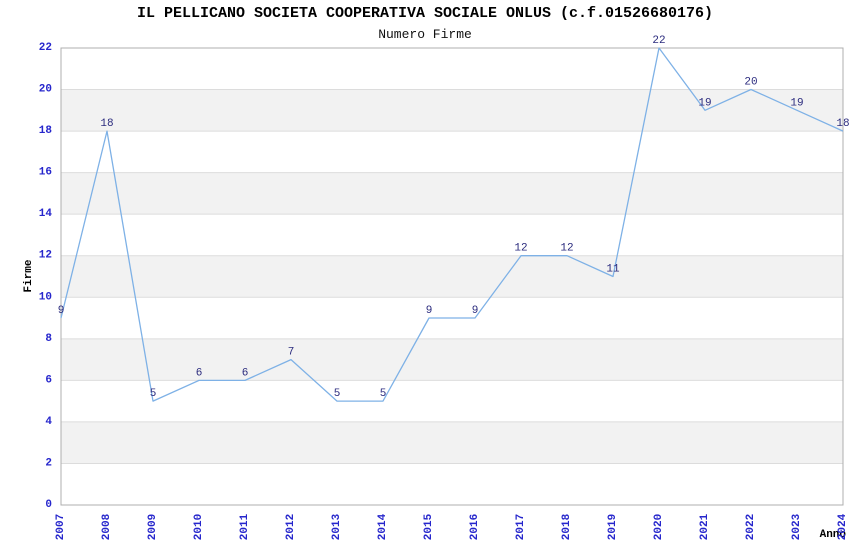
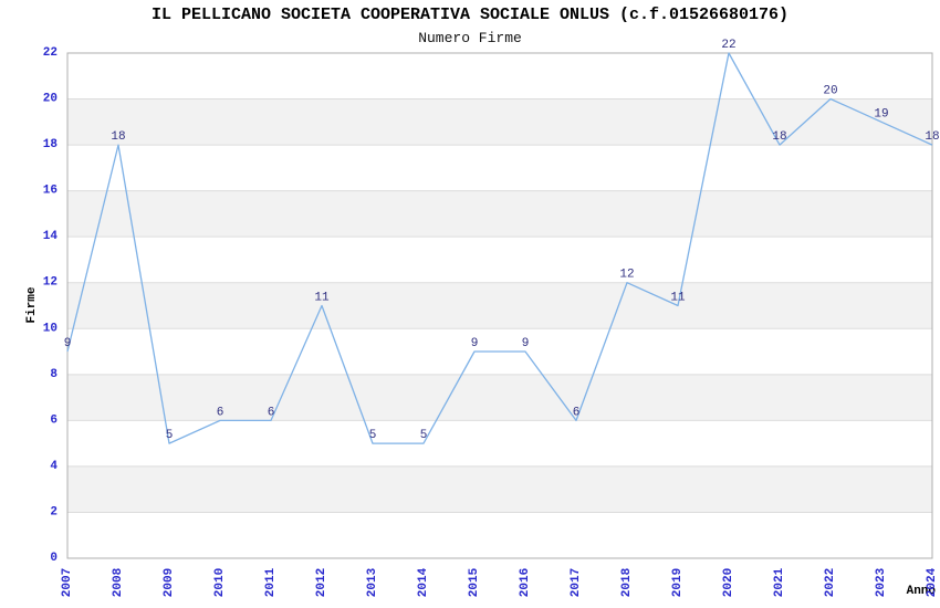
2012: 7 -> 11
2017: 12 -> 6
2021: 19 -> 18
